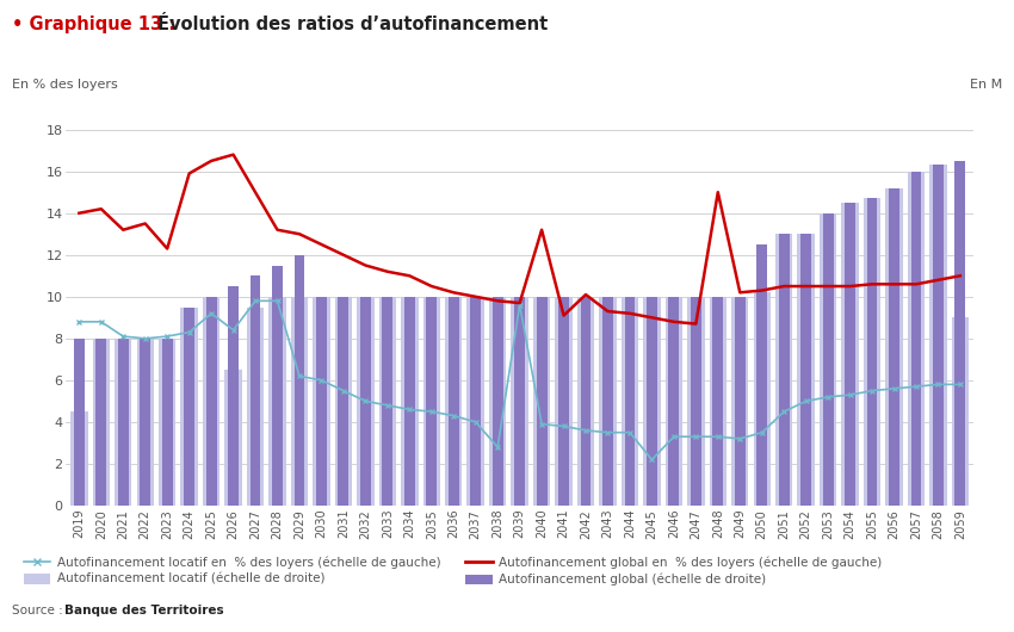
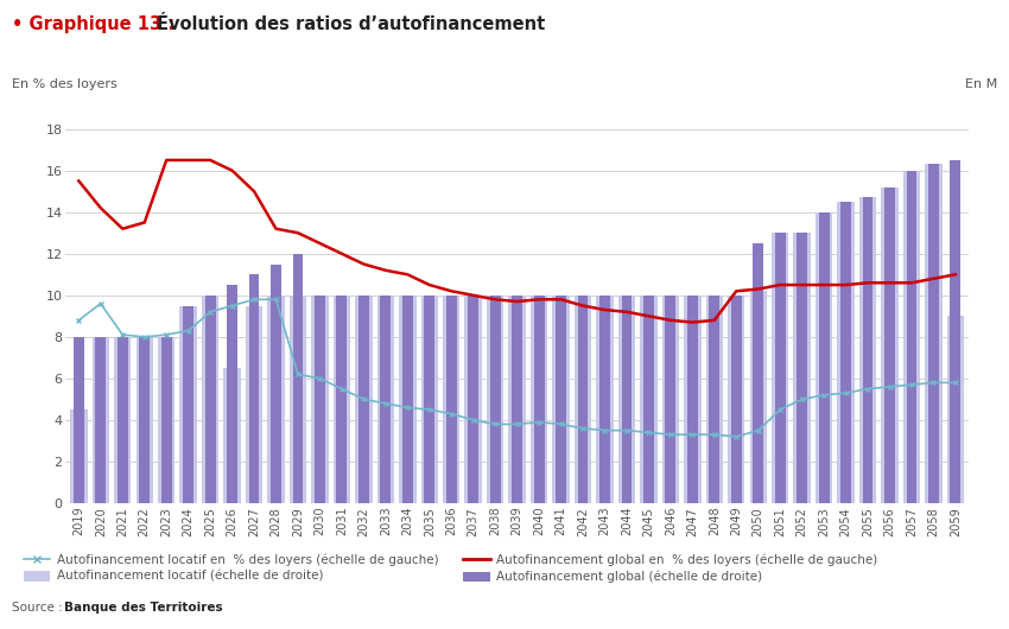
Autofinancement global en % des loyers (échelle de gauche)/2019: 14.0 -> 15.5
Autofinancement locatif en % des loyers (échelle de gauche)/2020: 8.8 -> 9.6
Autofinancement global en % des loyers (échelle de gauche)/2023: 12.3 -> 16.5
Autofinancement global en % des loyers (échelle de gauche)/2024: 15.9 -> 16.5
Autofinancement locatif en % des loyers (échelle de gauche)/2026: 8.4 -> 9.5
Autofinancement global en % des loyers (échelle de gauche)/2026: 16.8 -> 16.0
Autofinancement locatif en % des loyers (échelle de gauche)/2038: 2.8 -> 3.8
Autofinancement locatif en % des loyers (échelle de gauche)/2039: 9.6 -> 3.8
Autofinancement global en % des loyers (échelle de gauche)/2040: 13.2 -> 9.8
Autofinancement global en % des loyers (échelle de gauche)/2041: 9.1 -> 9.8
Autofinancement global en % des loyers (échelle de gauche)/2042: 10.1 -> 9.5
Autofinancement locatif en % des loyers (échelle de gauche)/2045: 2.2 -> 3.4
Autofinancement global en % des loyers (échelle de gauche)/2048: 15.0 -> 8.8
